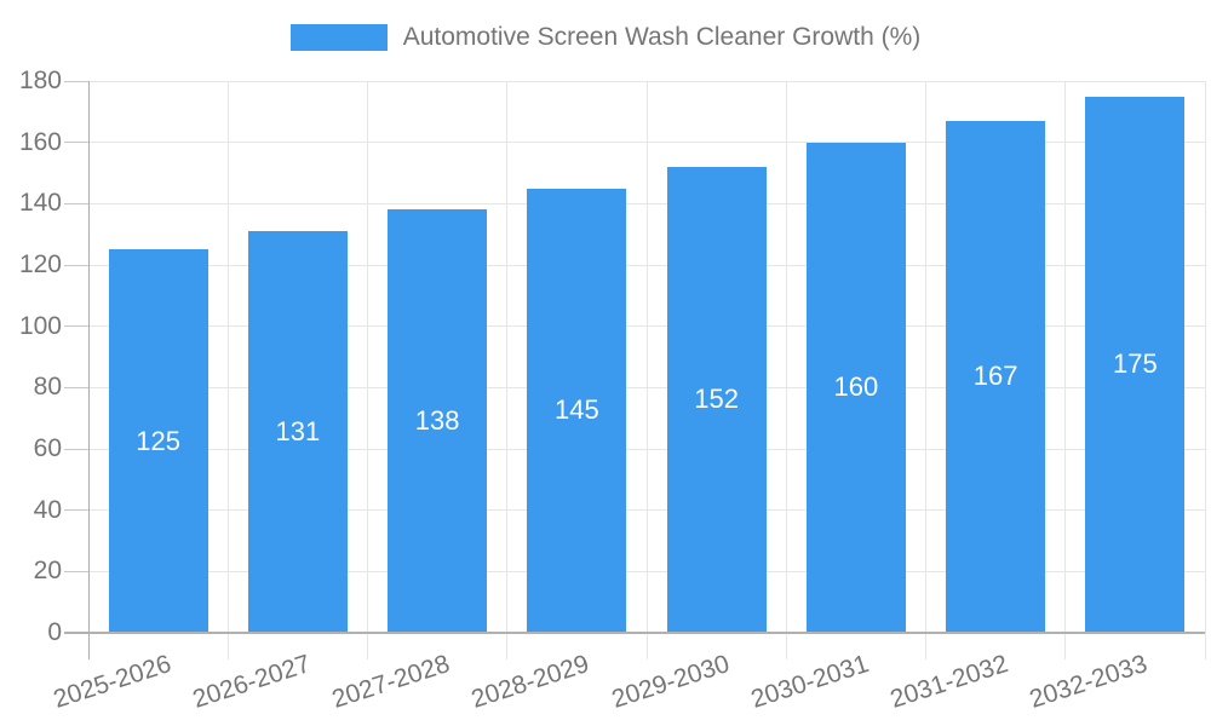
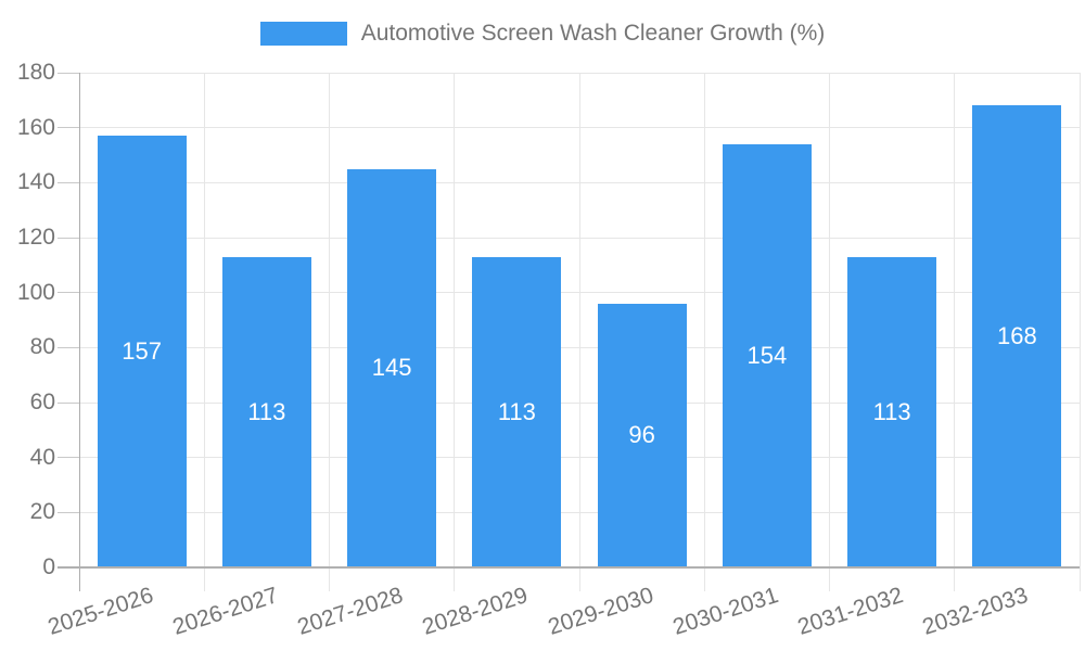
2025-2026: 125 -> 157
2026-2027: 131 -> 113
2027-2028: 138 -> 145
2028-2029: 145 -> 113
2029-2030: 152 -> 96
2030-2031: 160 -> 154
2031-2032: 167 -> 113
2032-2033: 175 -> 168
